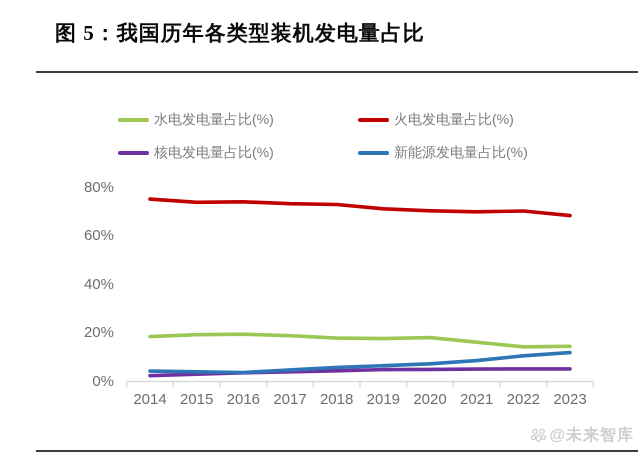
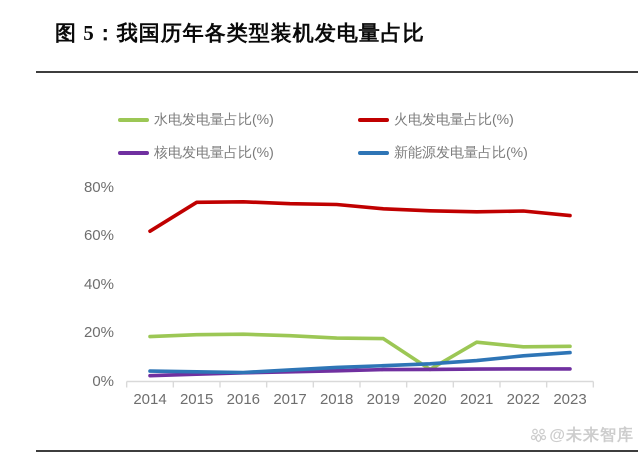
火电发电量占比(%)/2014: 75% -> 62%
水电发电量占比(%)/2020: 18% -> 5%
